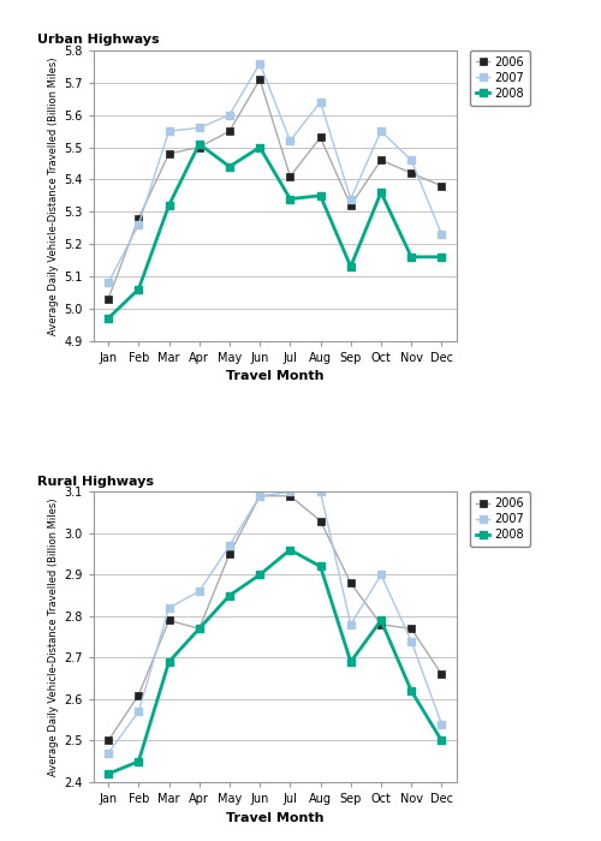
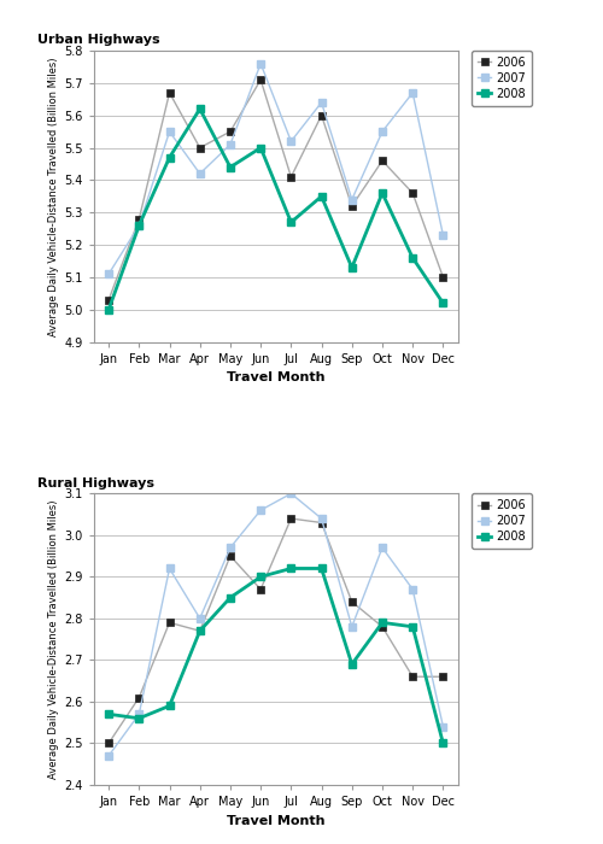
Urban Highways/2007/Jan: 5.08 -> 5.11
Urban Highways/2008/Jan: 4.97 -> 5.00
Urban Highways/2008/Feb: 5.06 -> 5.26
Urban Highways/2006/Mar: 5.48 -> 5.67
Urban Highways/2008/Mar: 5.32 -> 5.47
Urban Highways/2007/Apr: 5.56 -> 5.42
Urban Highways/2008/Apr: 5.51 -> 5.62
Urban Highways/2007/May: 5.60 -> 5.51
Urban Highways/2008/Jul: 5.34 -> 5.27
Urban Highways/2006/Aug: 5.53 -> 5.60
Urban Highways/2006/Nov: 5.42 -> 5.36
Urban Highways/2007/Nov: 5.46 -> 5.67
Urban Highways/2006/Dec: 5.38 -> 5.10
Urban Highways/2008/Dec: 5.16 -> 5.02
Rural Highways/2008/Jan: 2.42 -> 2.57
Rural Highways/2008/Feb: 2.45 -> 2.56
Rural Highways/2007/Mar: 2.82 -> 2.92
Rural Highways/2008/Mar: 2.69 -> 2.59
Rural Highways/2007/Apr: 2.86 -> 2.80
Rural Highways/2006/Jun: 3.09 -> 2.87
Rural Highways/2007/Jun: 3.09 -> 3.06
Rural Highways/2006/Jul: 3.09 -> 3.04
Rural Highways/2008/Jul: 2.96 -> 2.92
Rural Highways/2007/Aug: 3.10 -> 3.04
Rural Highways/2006/Sep: 2.88 -> 2.84
Rural Highways/2007/Oct: 2.90 -> 2.97
Rural Highways/2006/Nov: 2.77 -> 2.66
Rural Highways/2007/Nov: 2.74 -> 2.87
Rural Highways/2008/Nov: 2.62 -> 2.78
